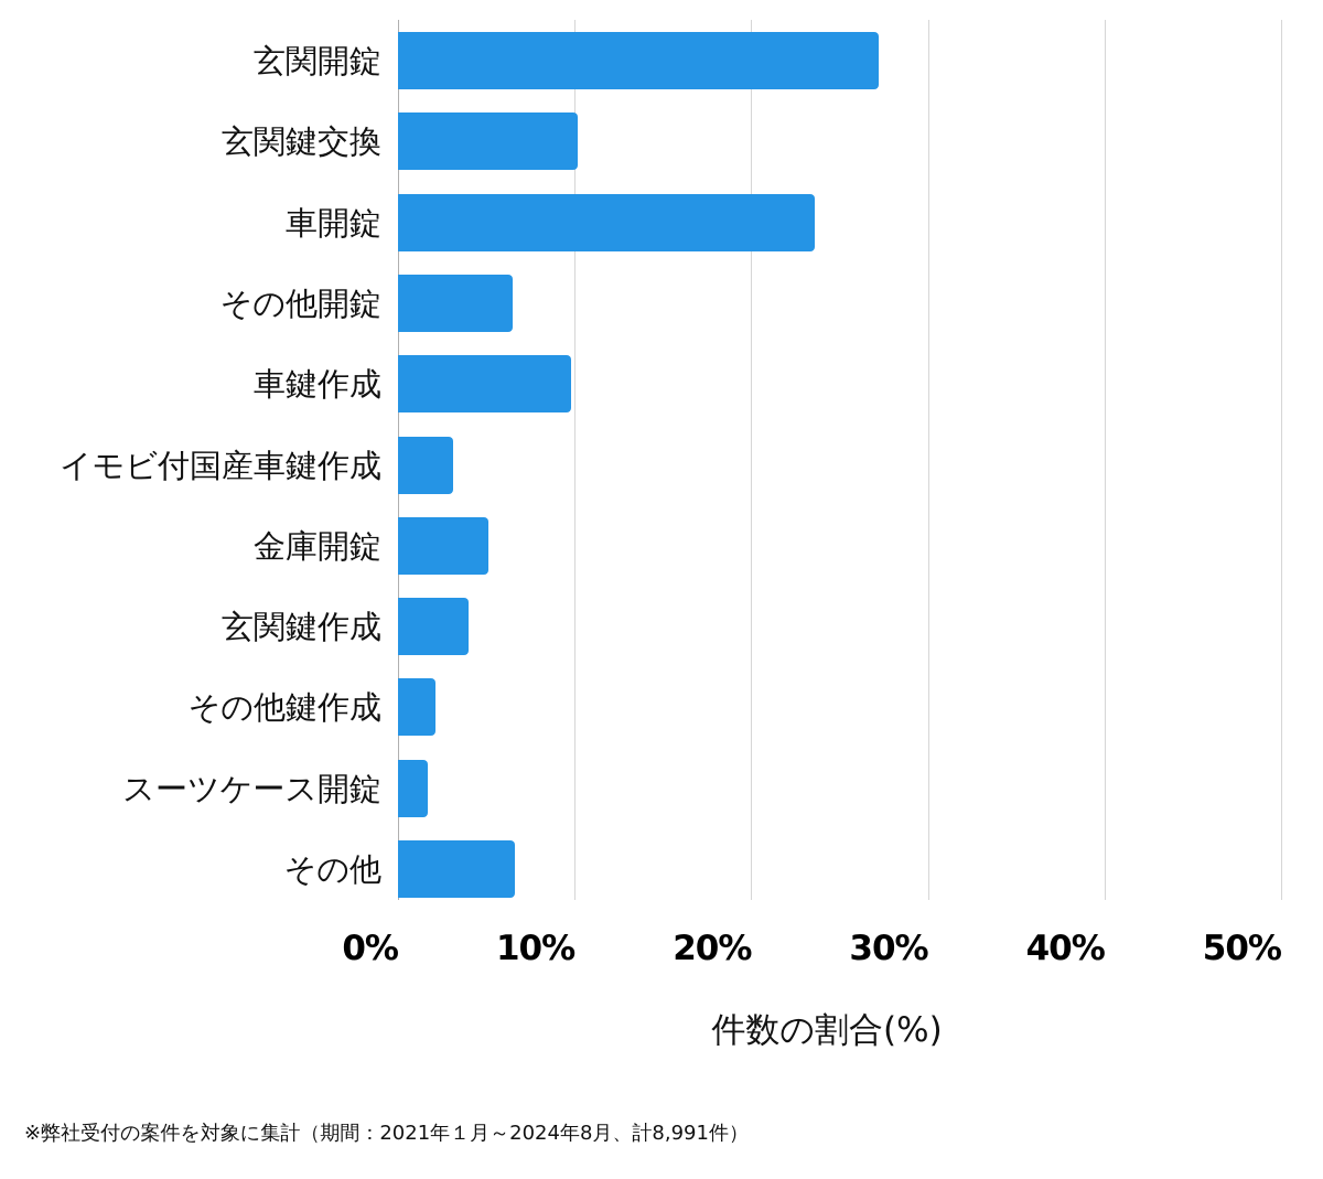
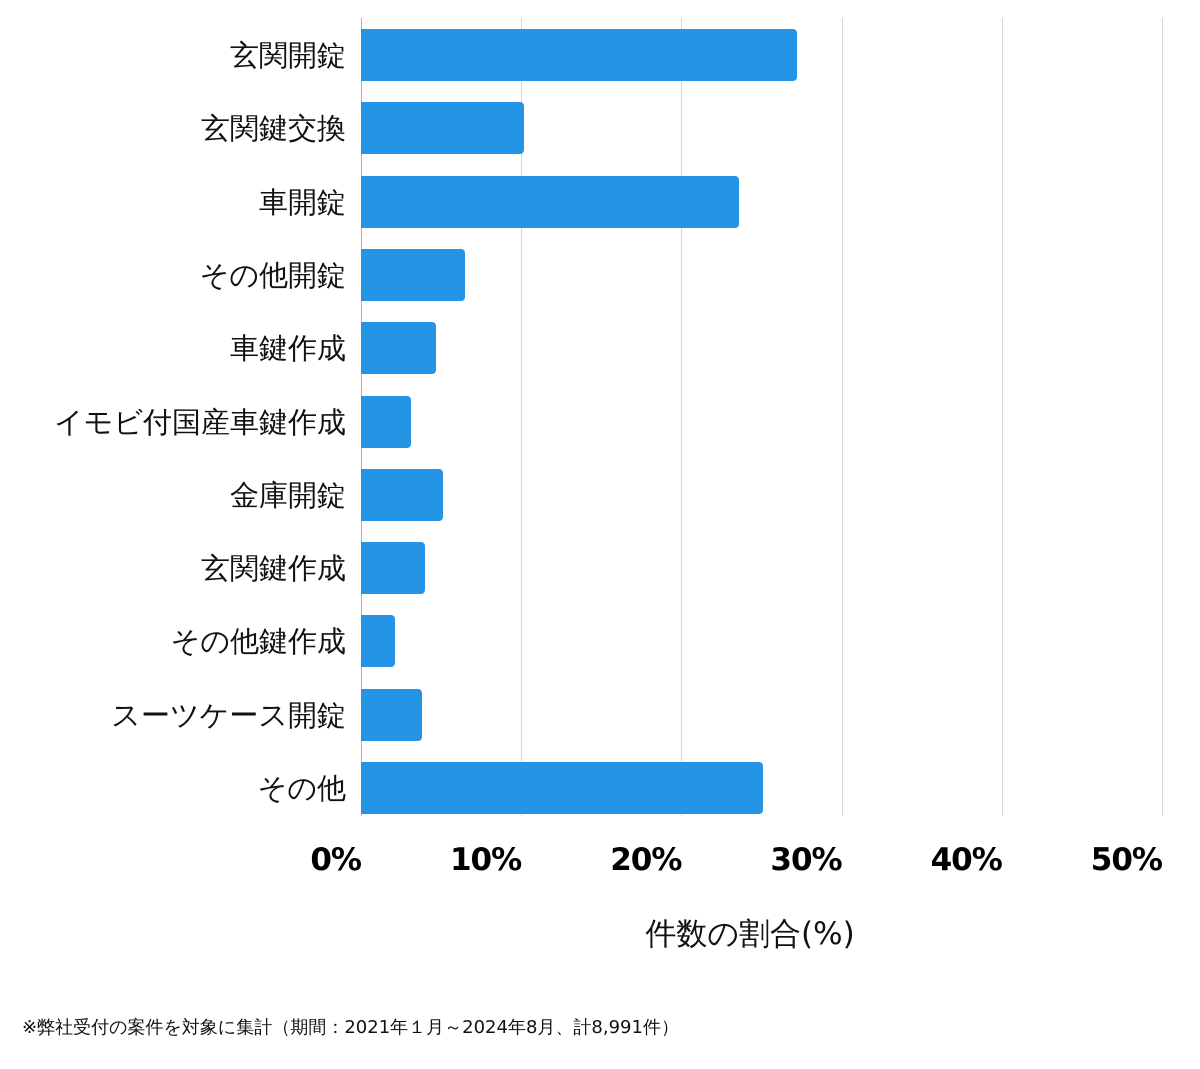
車鍵作成: 9.8% -> 4.7%
スーツケース開錠: 1.7% -> 3.8%
その他: 6.6% -> 25.1%
